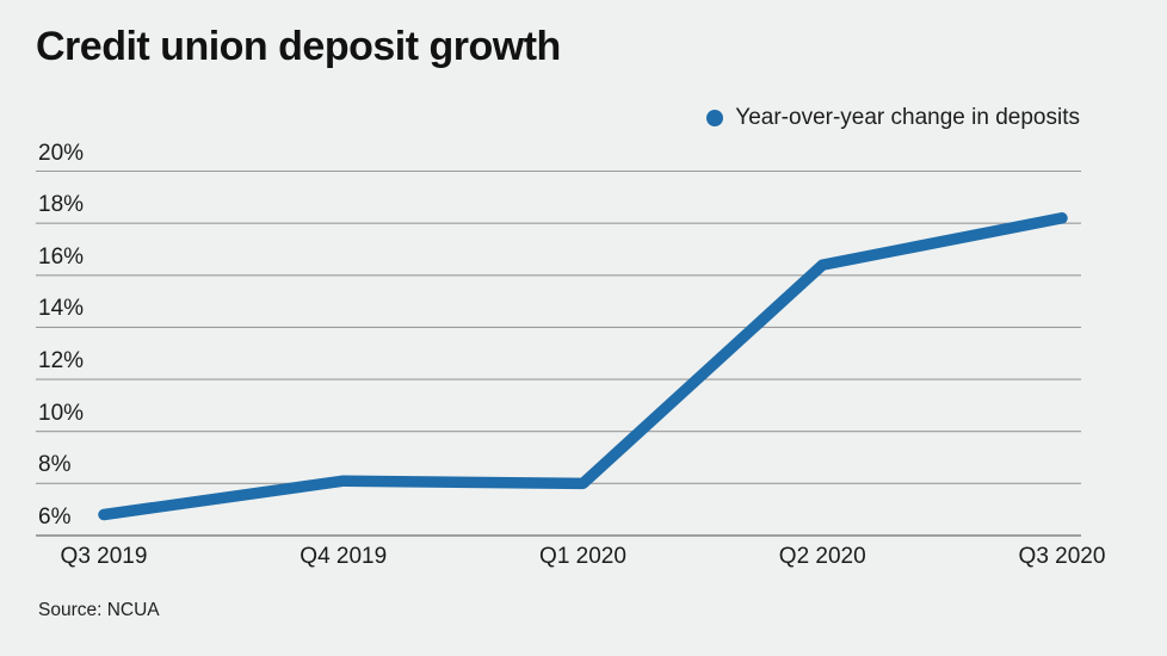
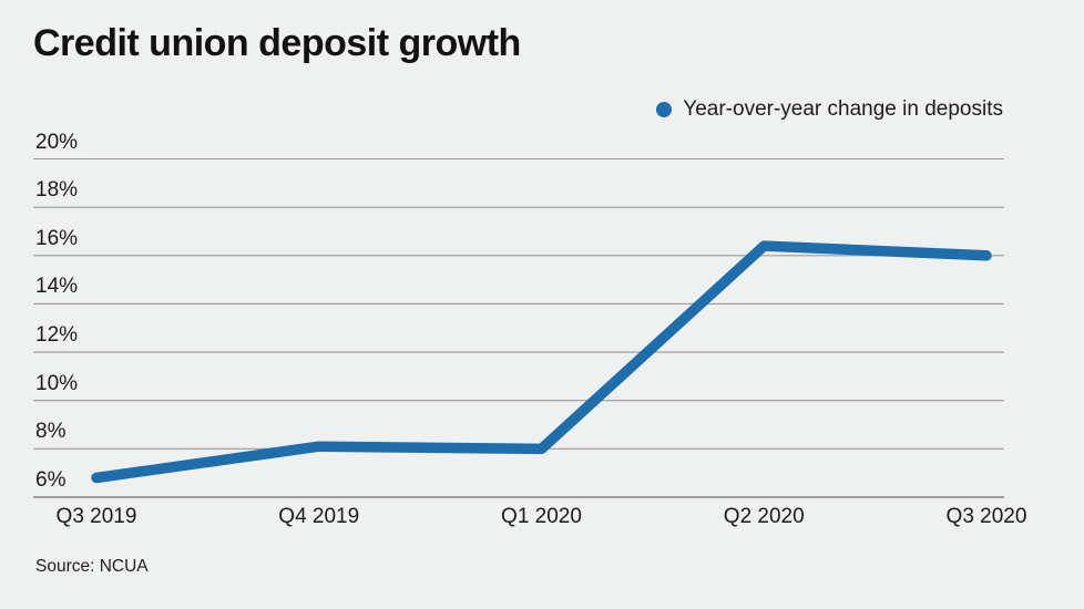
Q3 2020: 18.2% -> 16.0%
